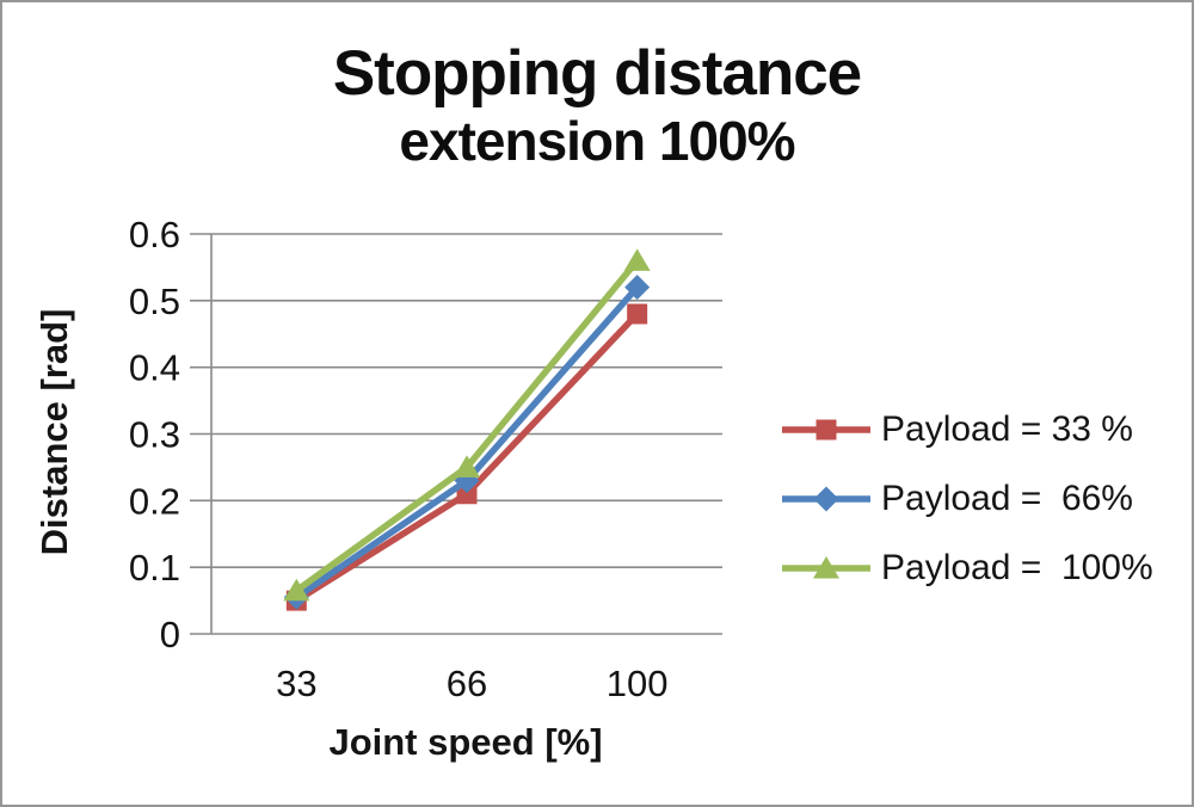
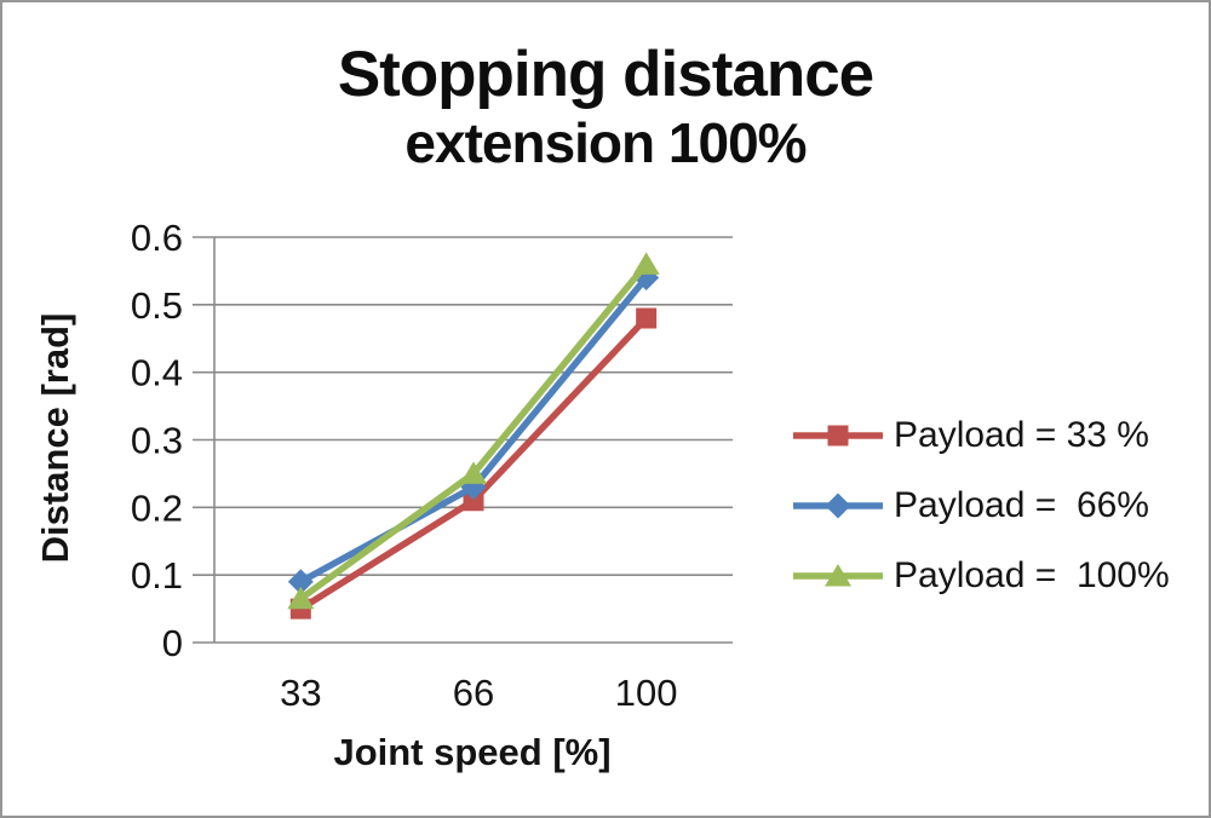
Payload = 66%/33: 0.06 -> 0.09
Payload = 66%/100: 0.52 -> 0.54
